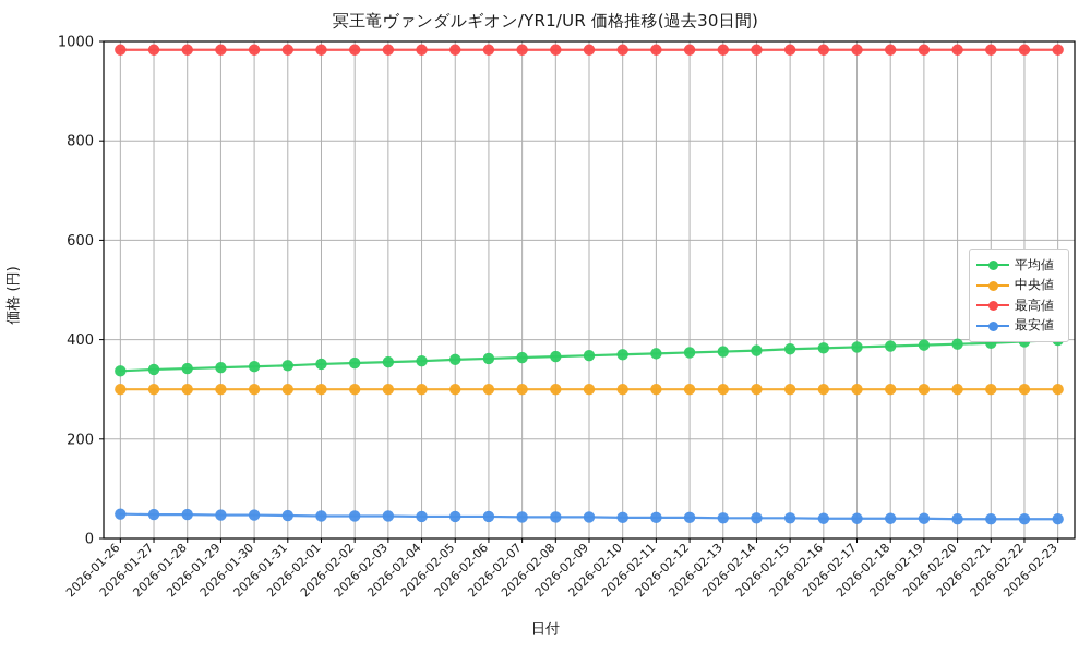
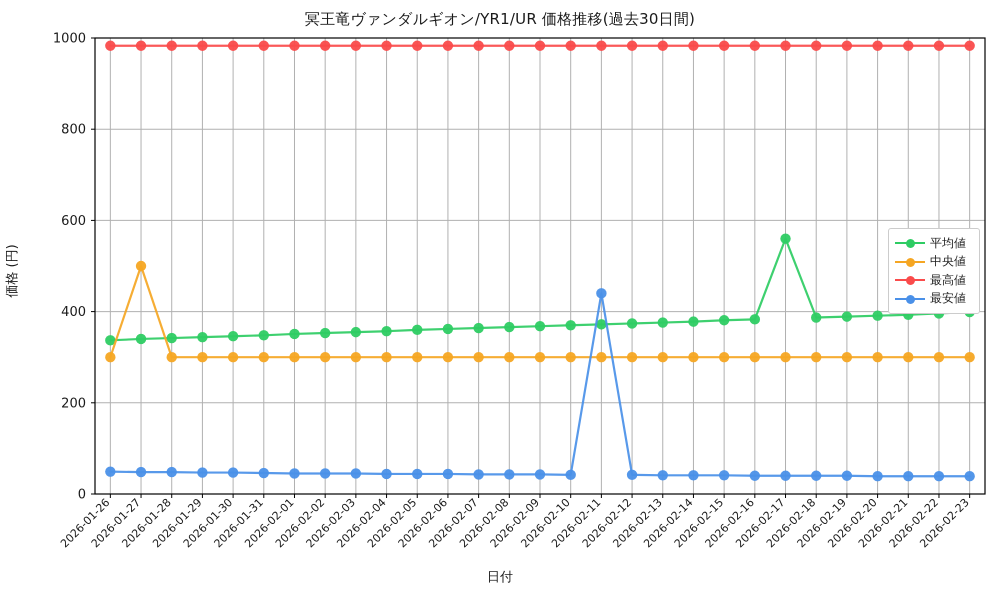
中央値/2026-01-27: 300 -> 500
最安値/2026-02-11: 40 -> 440
平均値/2026-02-17: 380 -> 560
